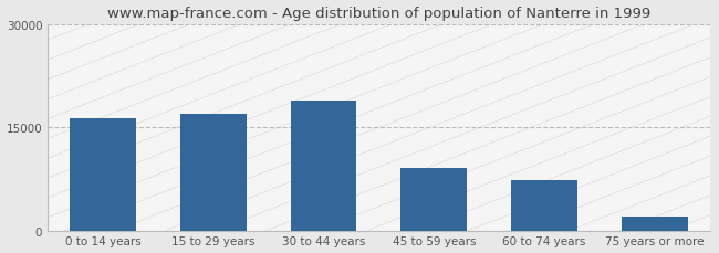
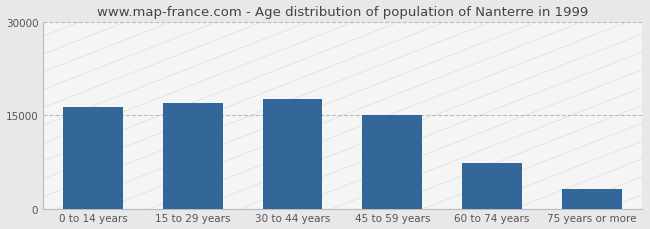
30 to 44 years: 18800 -> 17600
45 to 59 years: 9000 -> 15000
75 years or more: 2000 -> 3200
